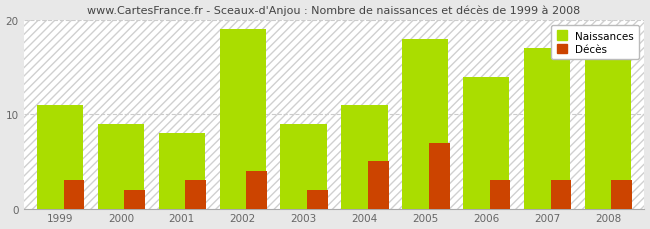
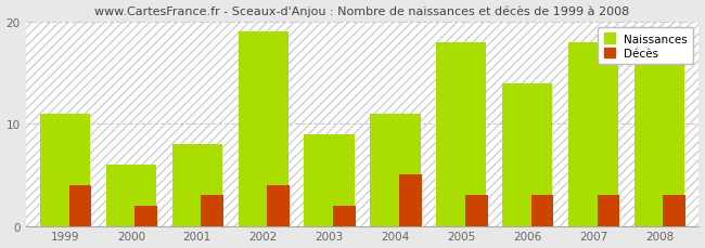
Décès/1999: 3 -> 4
Naissances/2000: 9 -> 6
Décès/2005: 7 -> 3
Naissances/2007: 17 -> 18
